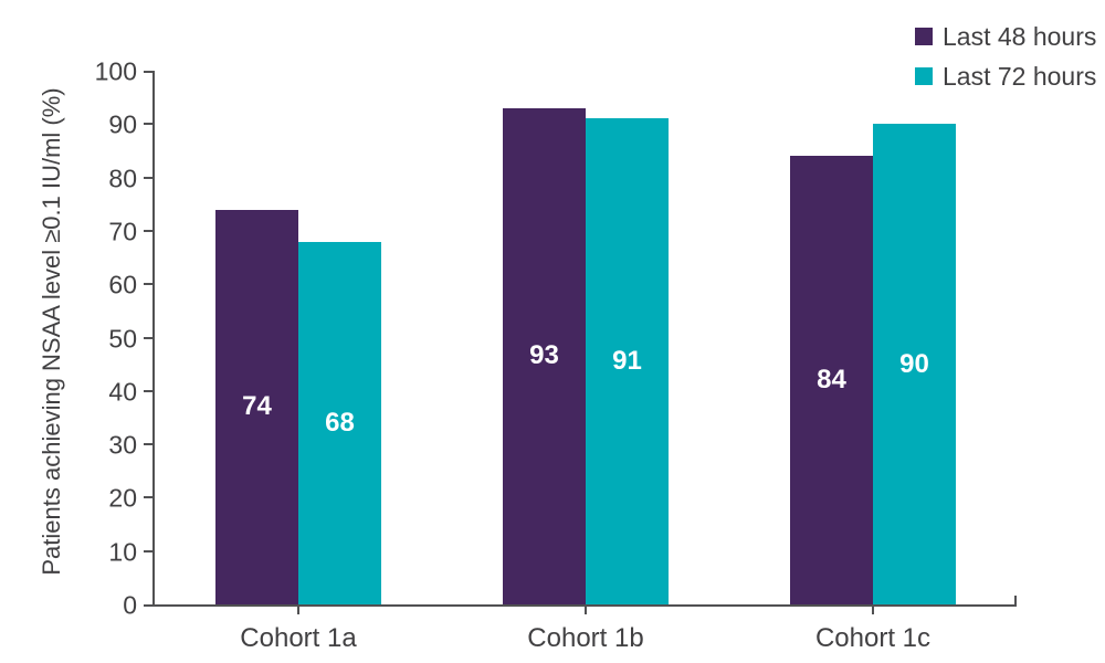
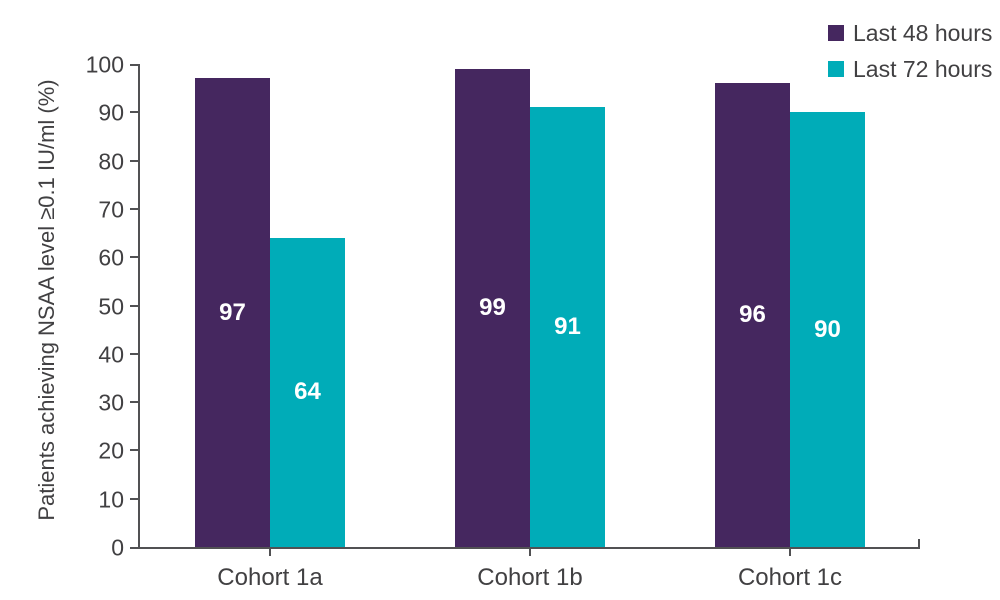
Last 48 hours/Cohort 1a: 74 -> 97
Last 72 hours/Cohort 1a: 68 -> 64
Last 48 hours/Cohort 1b: 93 -> 99
Last 48 hours/Cohort 1c: 84 -> 96
